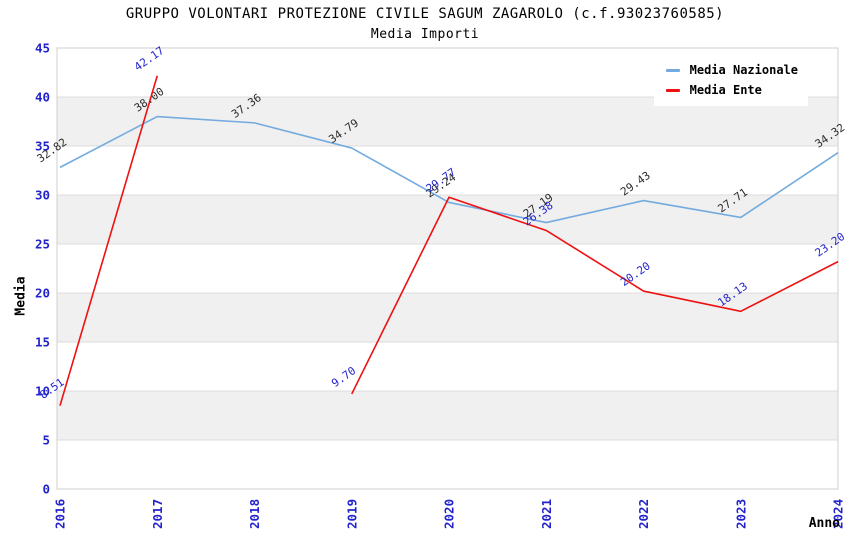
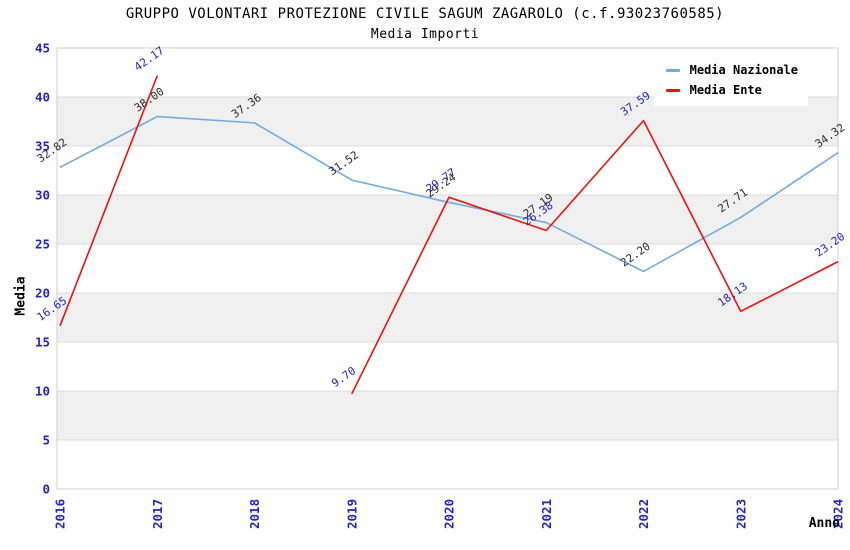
Media Ente/2016: 8.51 -> 16.65
Media Nazionale/2019: 34.79 -> 31.52
Media Nazionale/2022: 29.43 -> 22.20
Media Ente/2022: 20.20 -> 37.59
